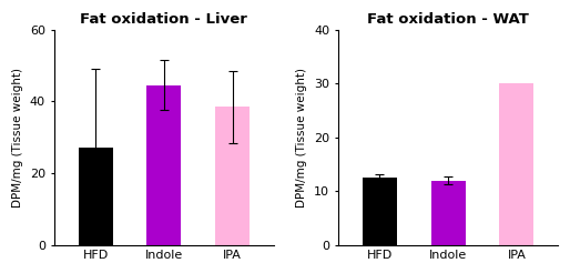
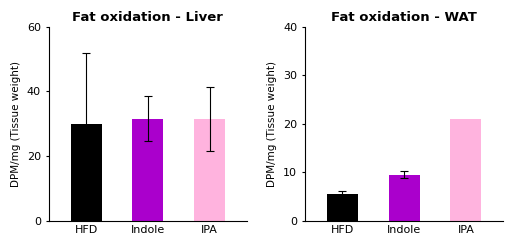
Fat oxidation - Liver/HFD: 27.0 -> 30.0
Fat oxidation - Liver/Indole: 44.5 -> 31.5
Fat oxidation - Liver/IPA: 38.5 -> 31.5
Fat oxidation - WAT/HFD: 12.5 -> 5.5
Fat oxidation - WAT/Indole: 12.0 -> 9.5
Fat oxidation - WAT/IPA: 30.0 -> 21.0
